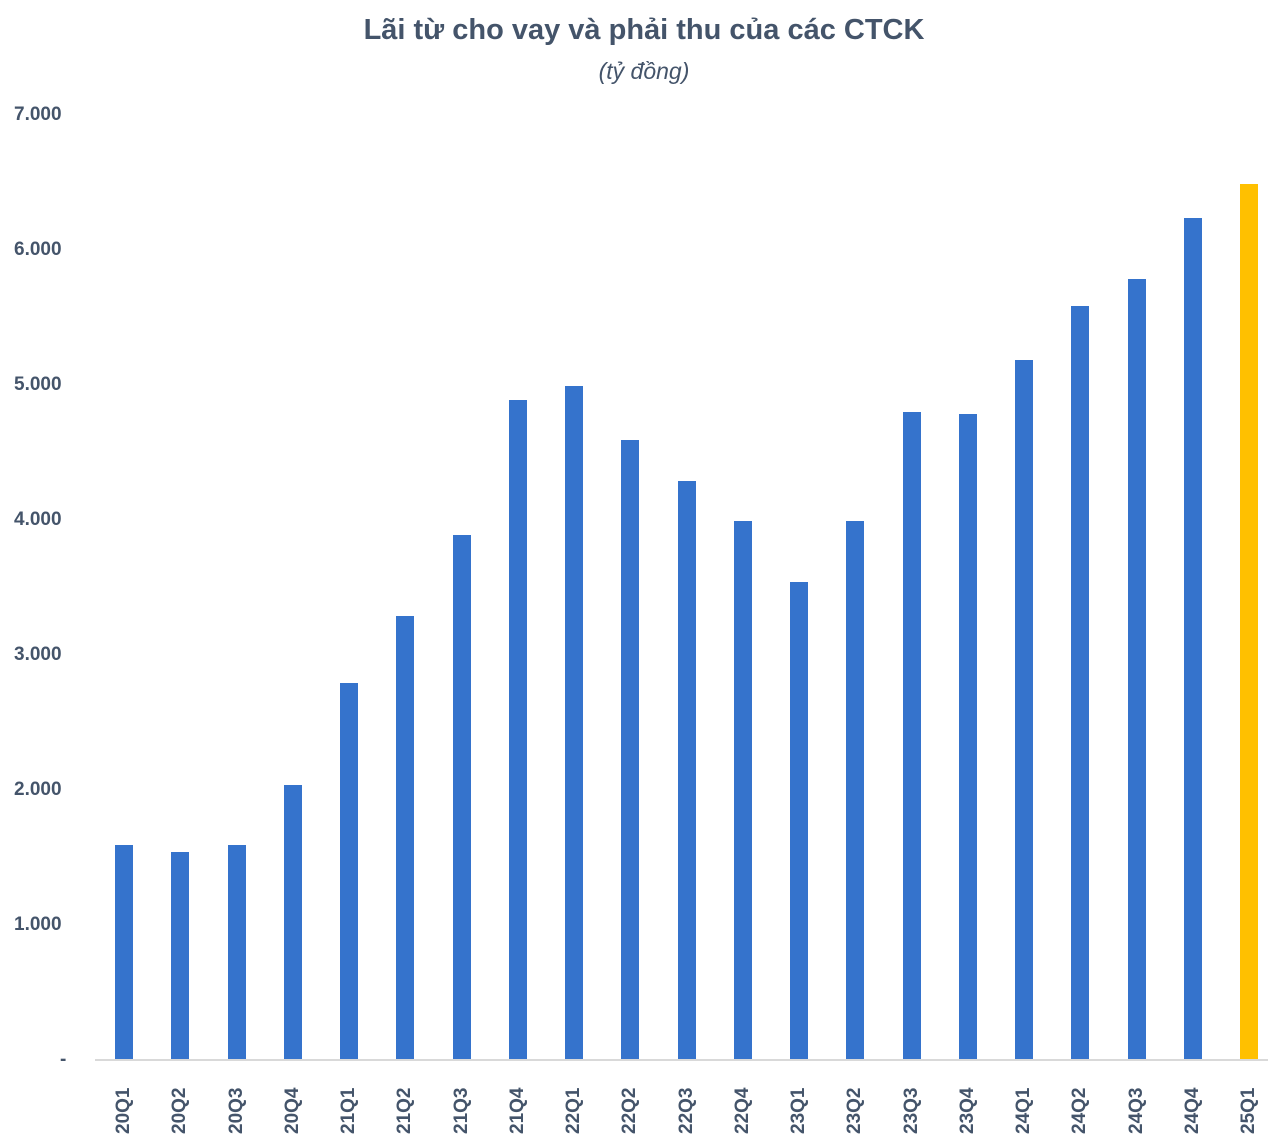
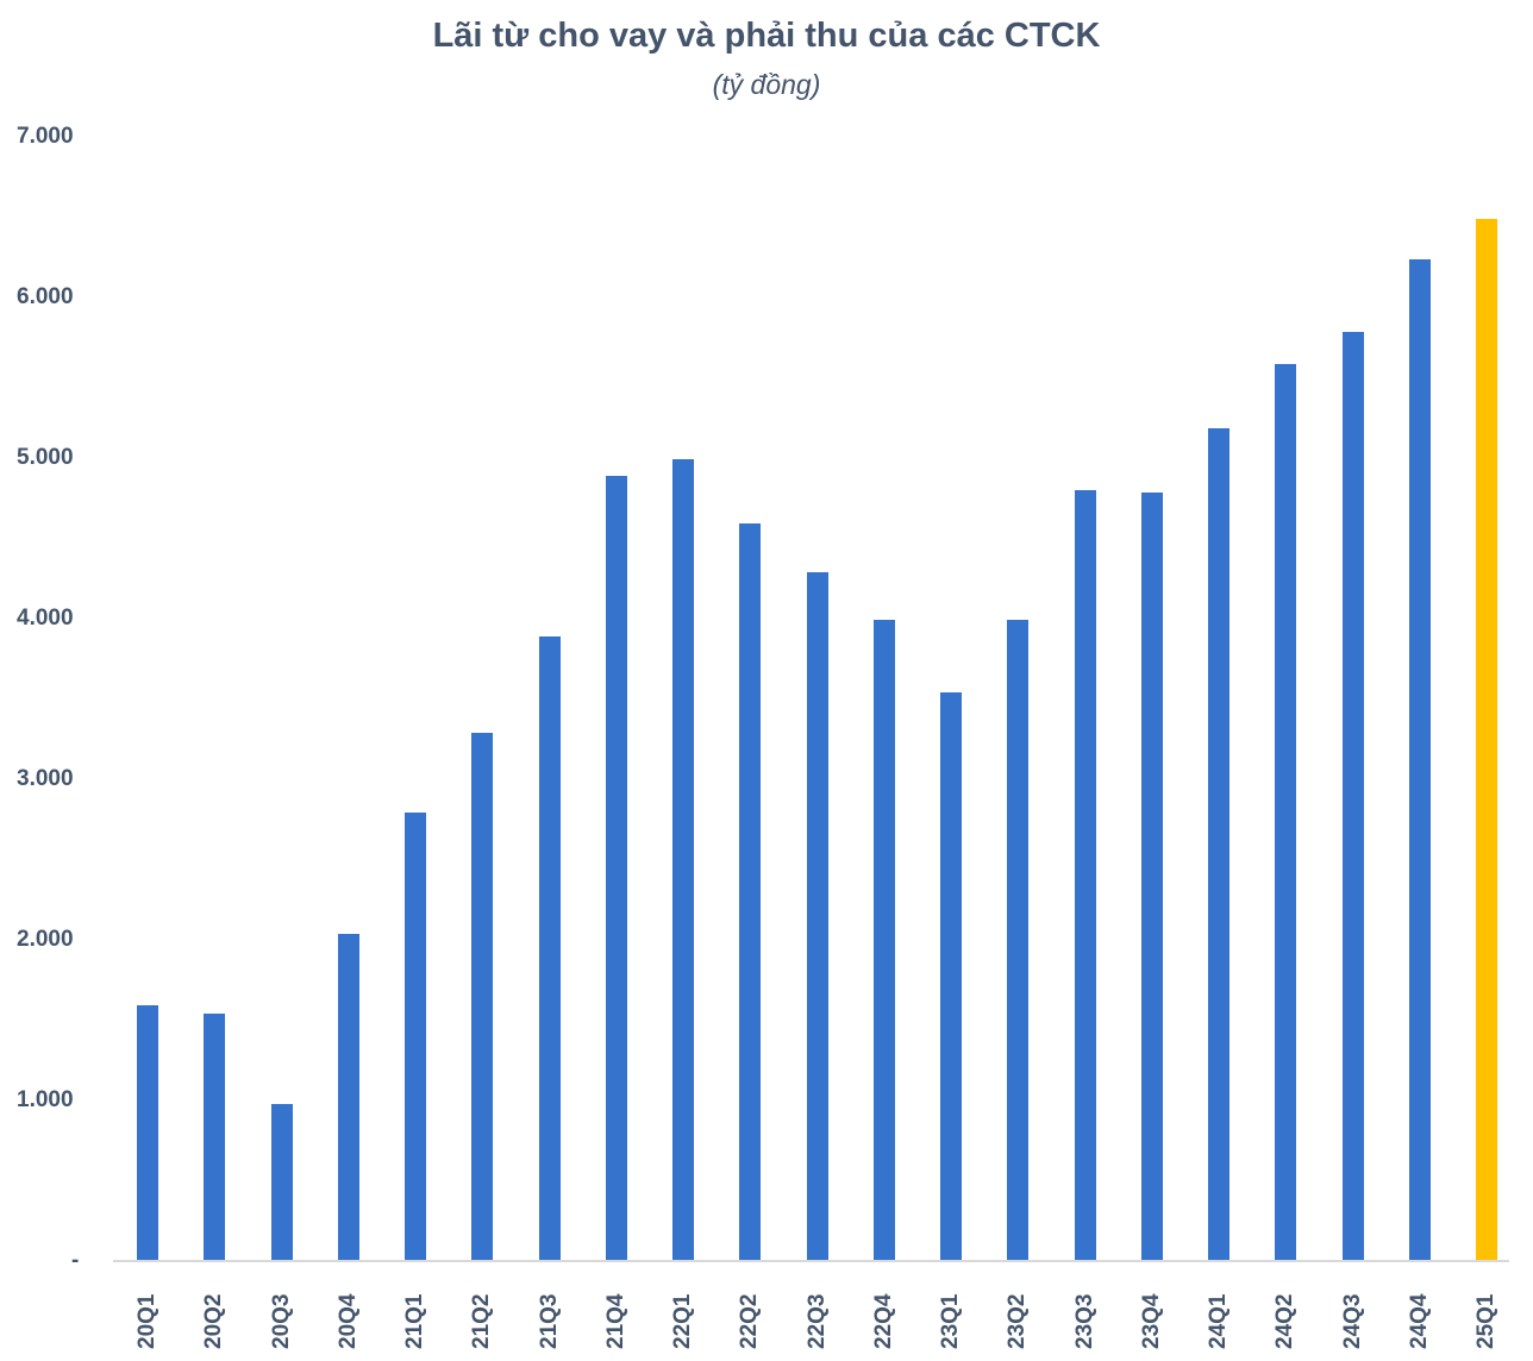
20Q3: 1590 -> 980
